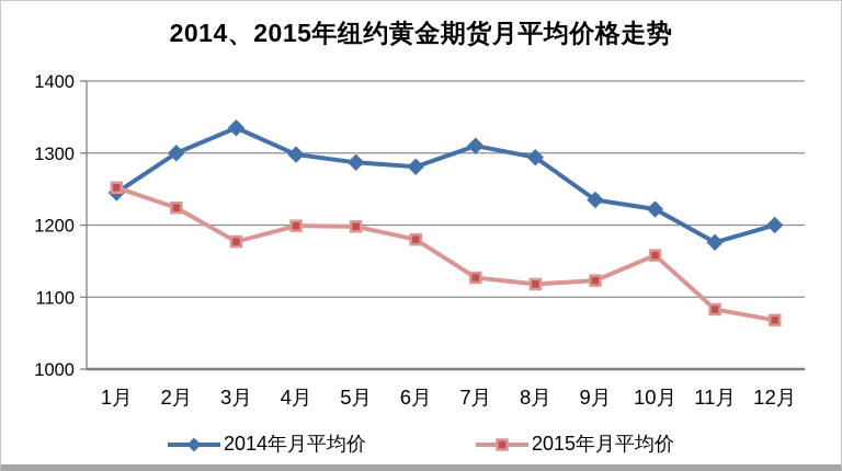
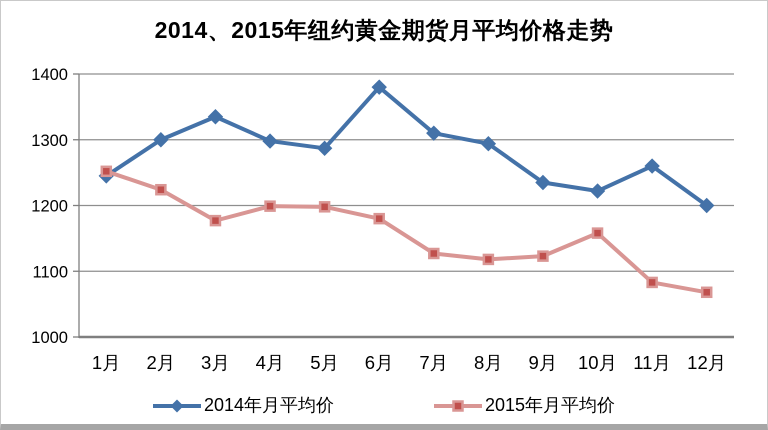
2014年月平均价/6月: 1280 -> 1380
2014年月平均价/11月: 1180 -> 1260
